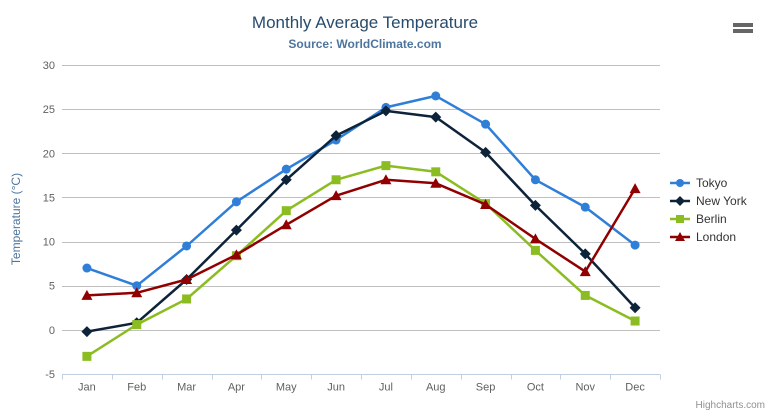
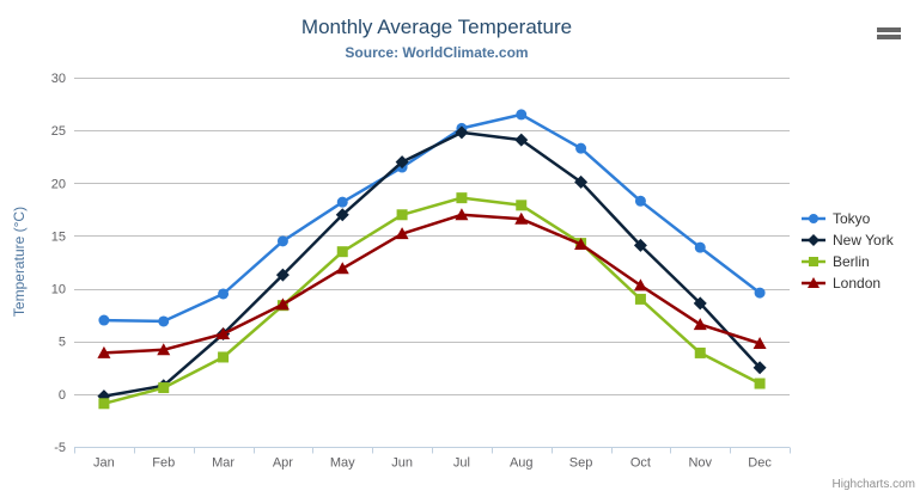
Berlin/Jan: -3 -> -1
Tokyo/Feb: 5 -> 7
Tokyo/Oct: 17 -> 18
London/Dec: 16 -> 5
